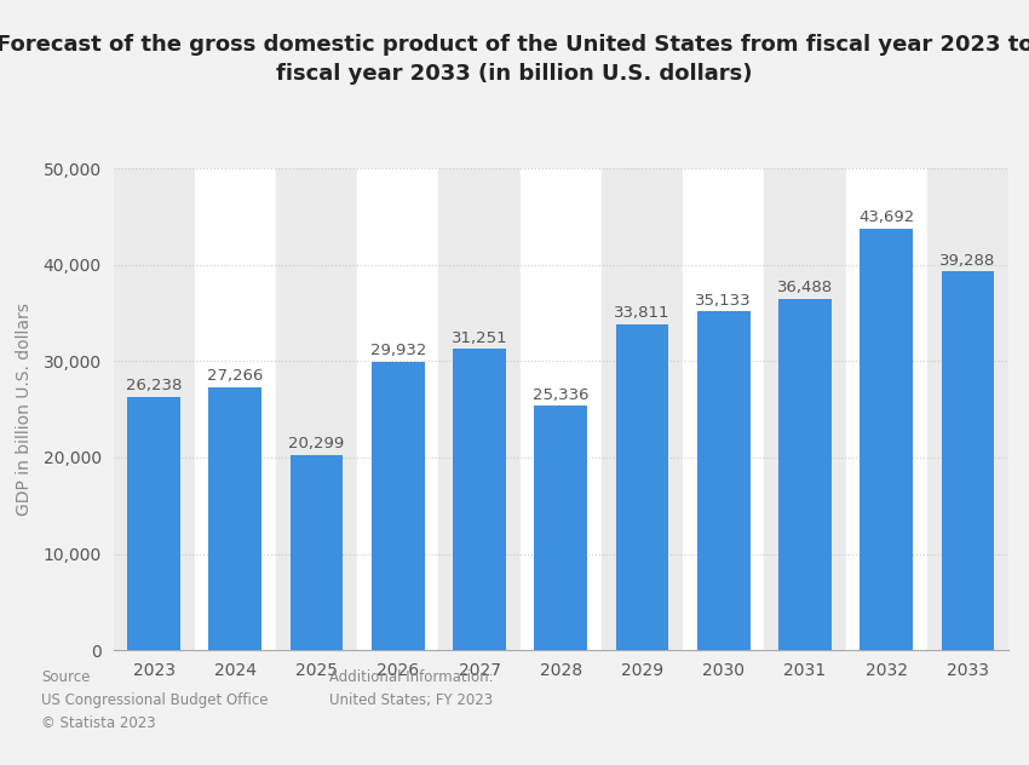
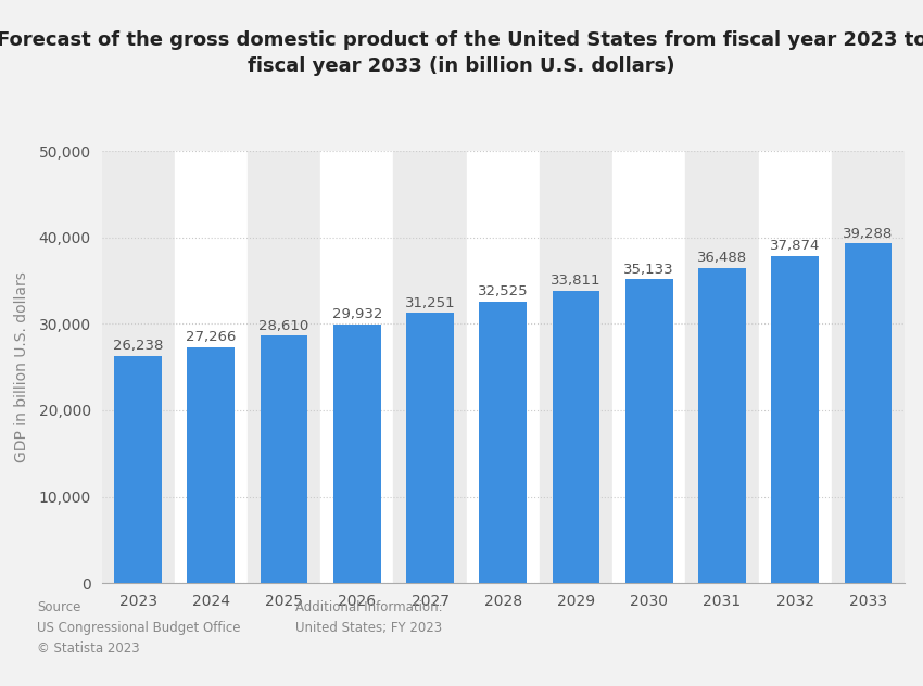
2025: 20,299 -> 28,610
2028: 25,336 -> 32,525
2032: 43,692 -> 37,874
